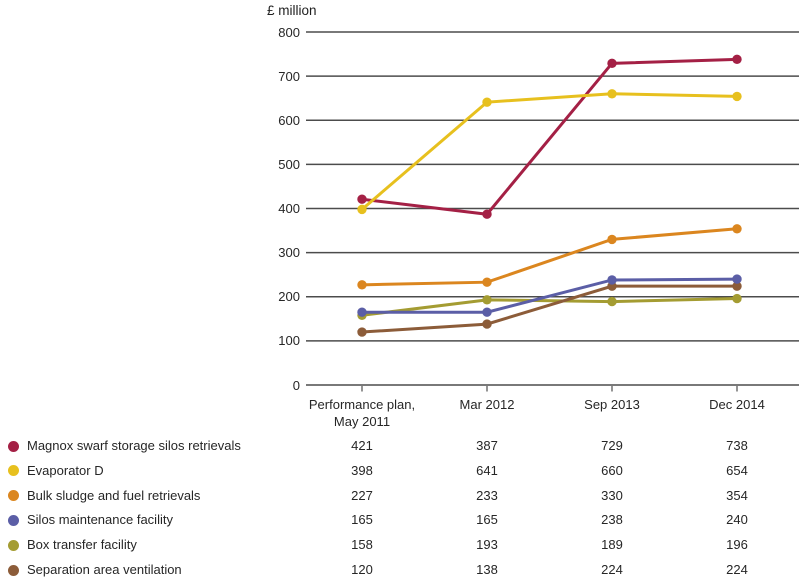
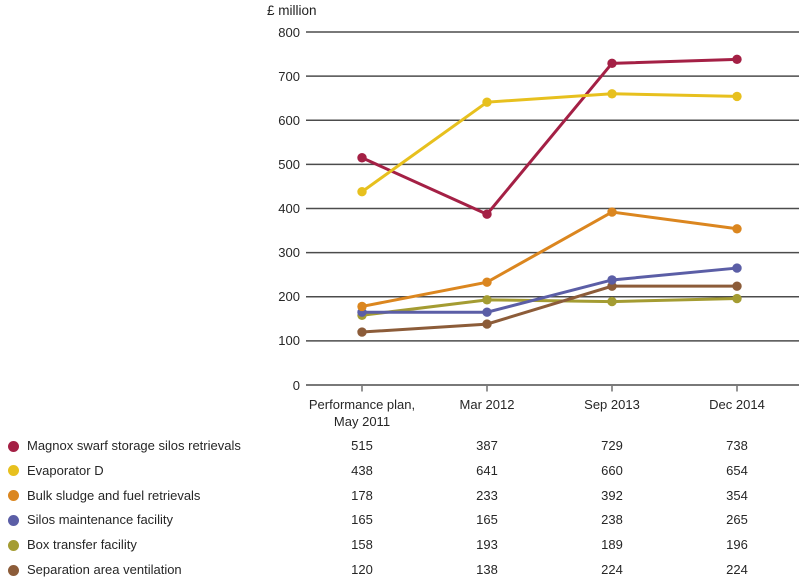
Magnox swarf storage silos retrievals/Performance plan, May 2011: 421 -> 515
Evaporator D/Performance plan, May 2011: 398 -> 438
Bulk sludge and fuel retrievals/Performance plan, May 2011: 227 -> 178
Bulk sludge and fuel retrievals/Sep 2013: 330 -> 392
Silos maintenance facility/Dec 2014: 240 -> 265
